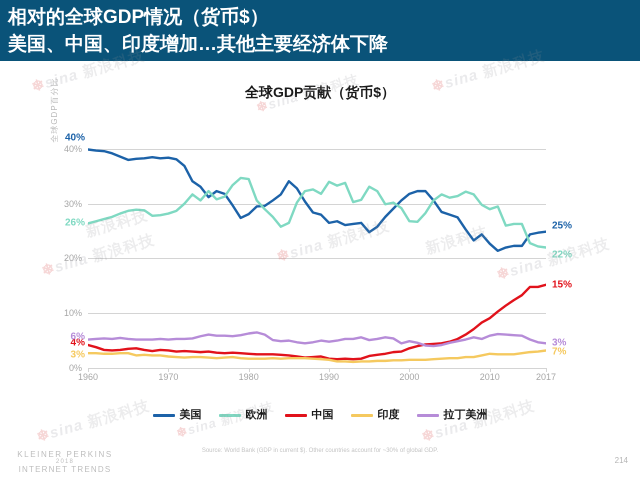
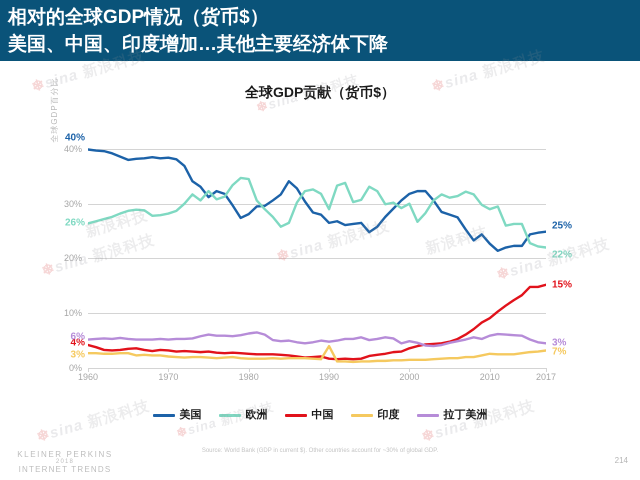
欧洲/1990: 34% -> 29%
印度/1990: 2% -> 4%
欧洲/2000: 27% -> 30%
